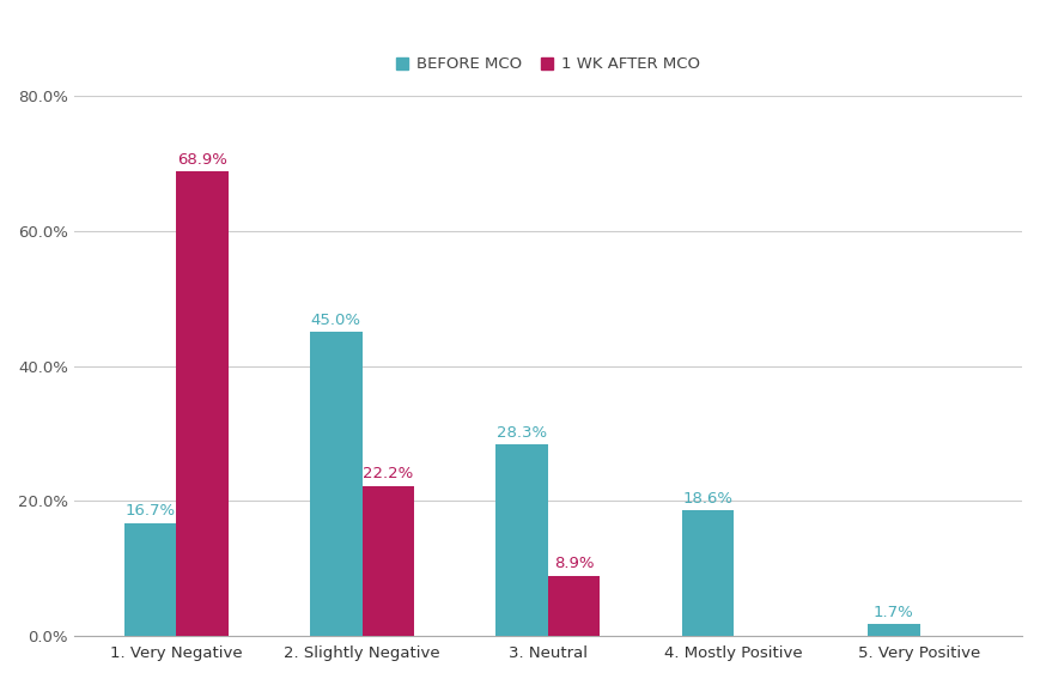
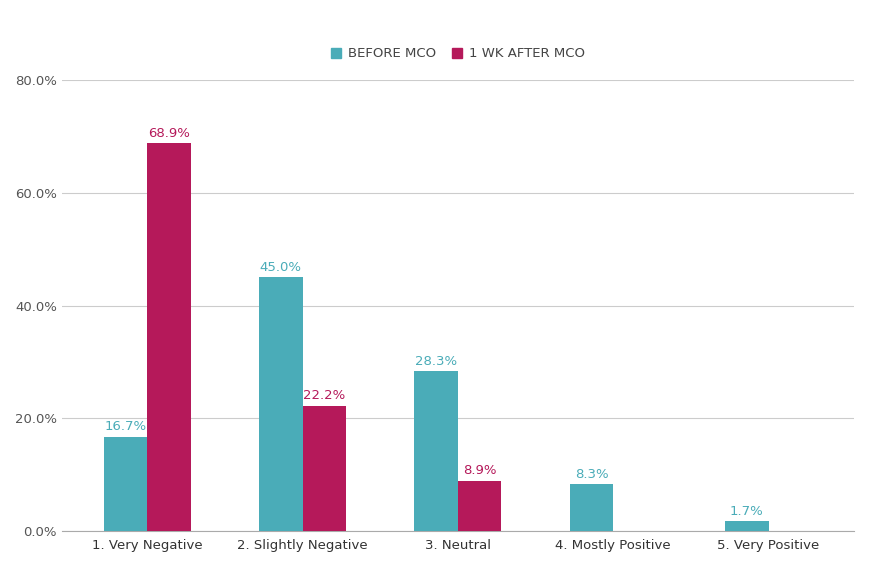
BEFORE MCO/4. Mostly Positive: 18.6% -> 8.3%
